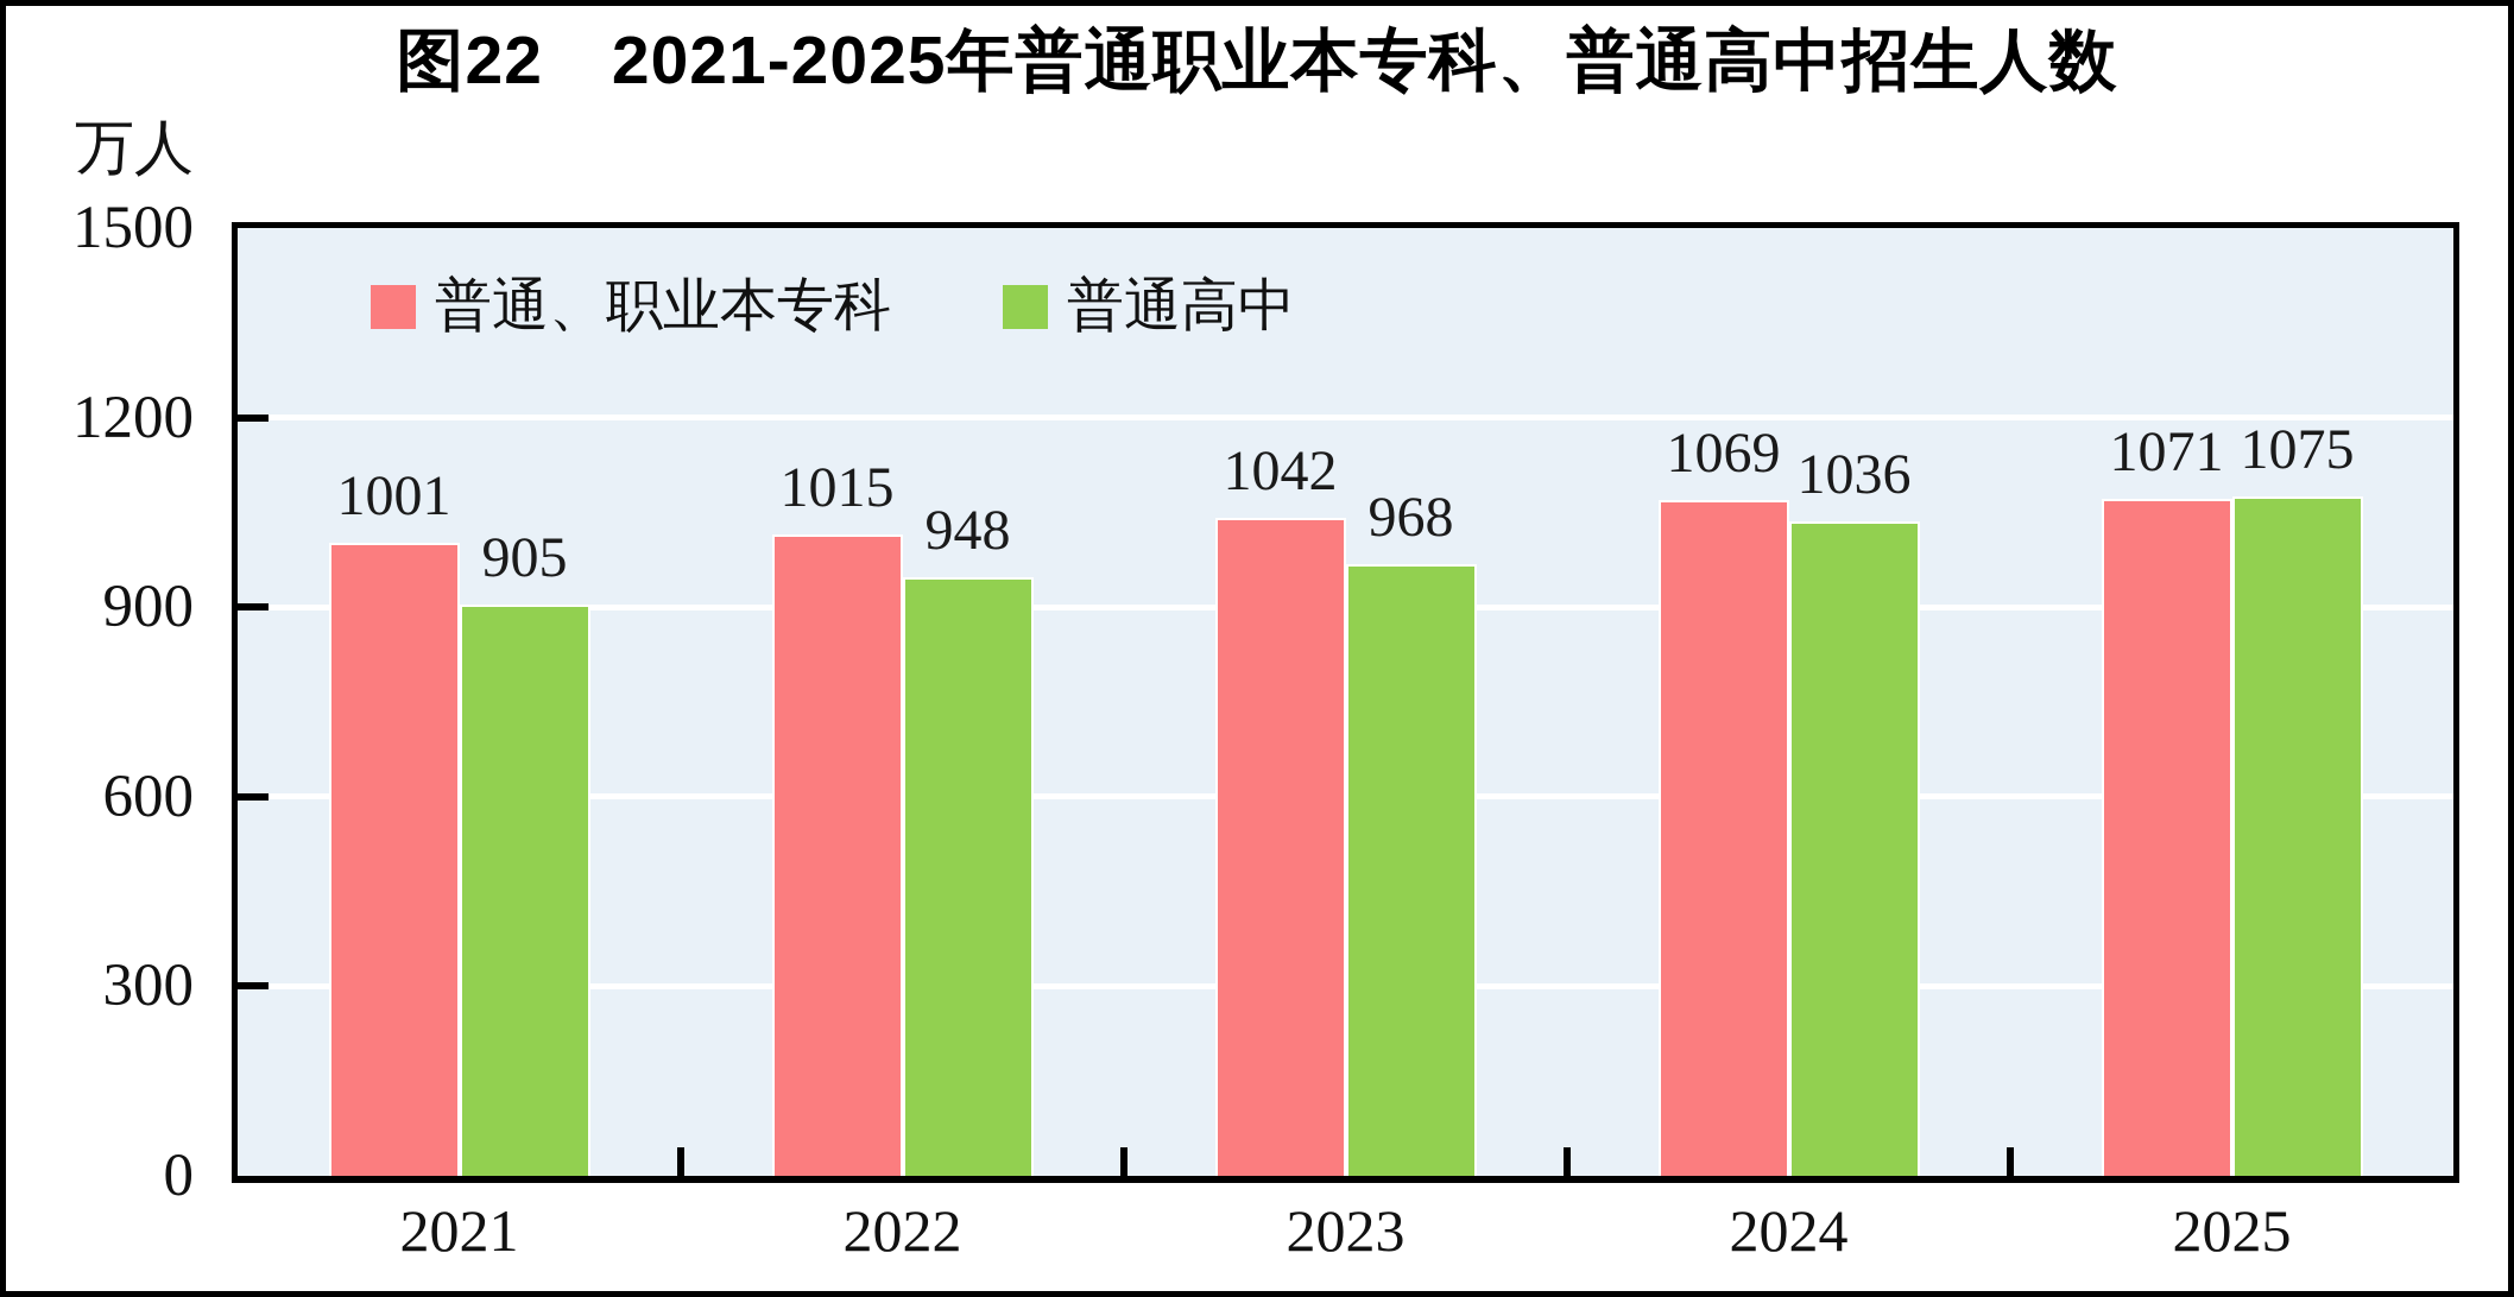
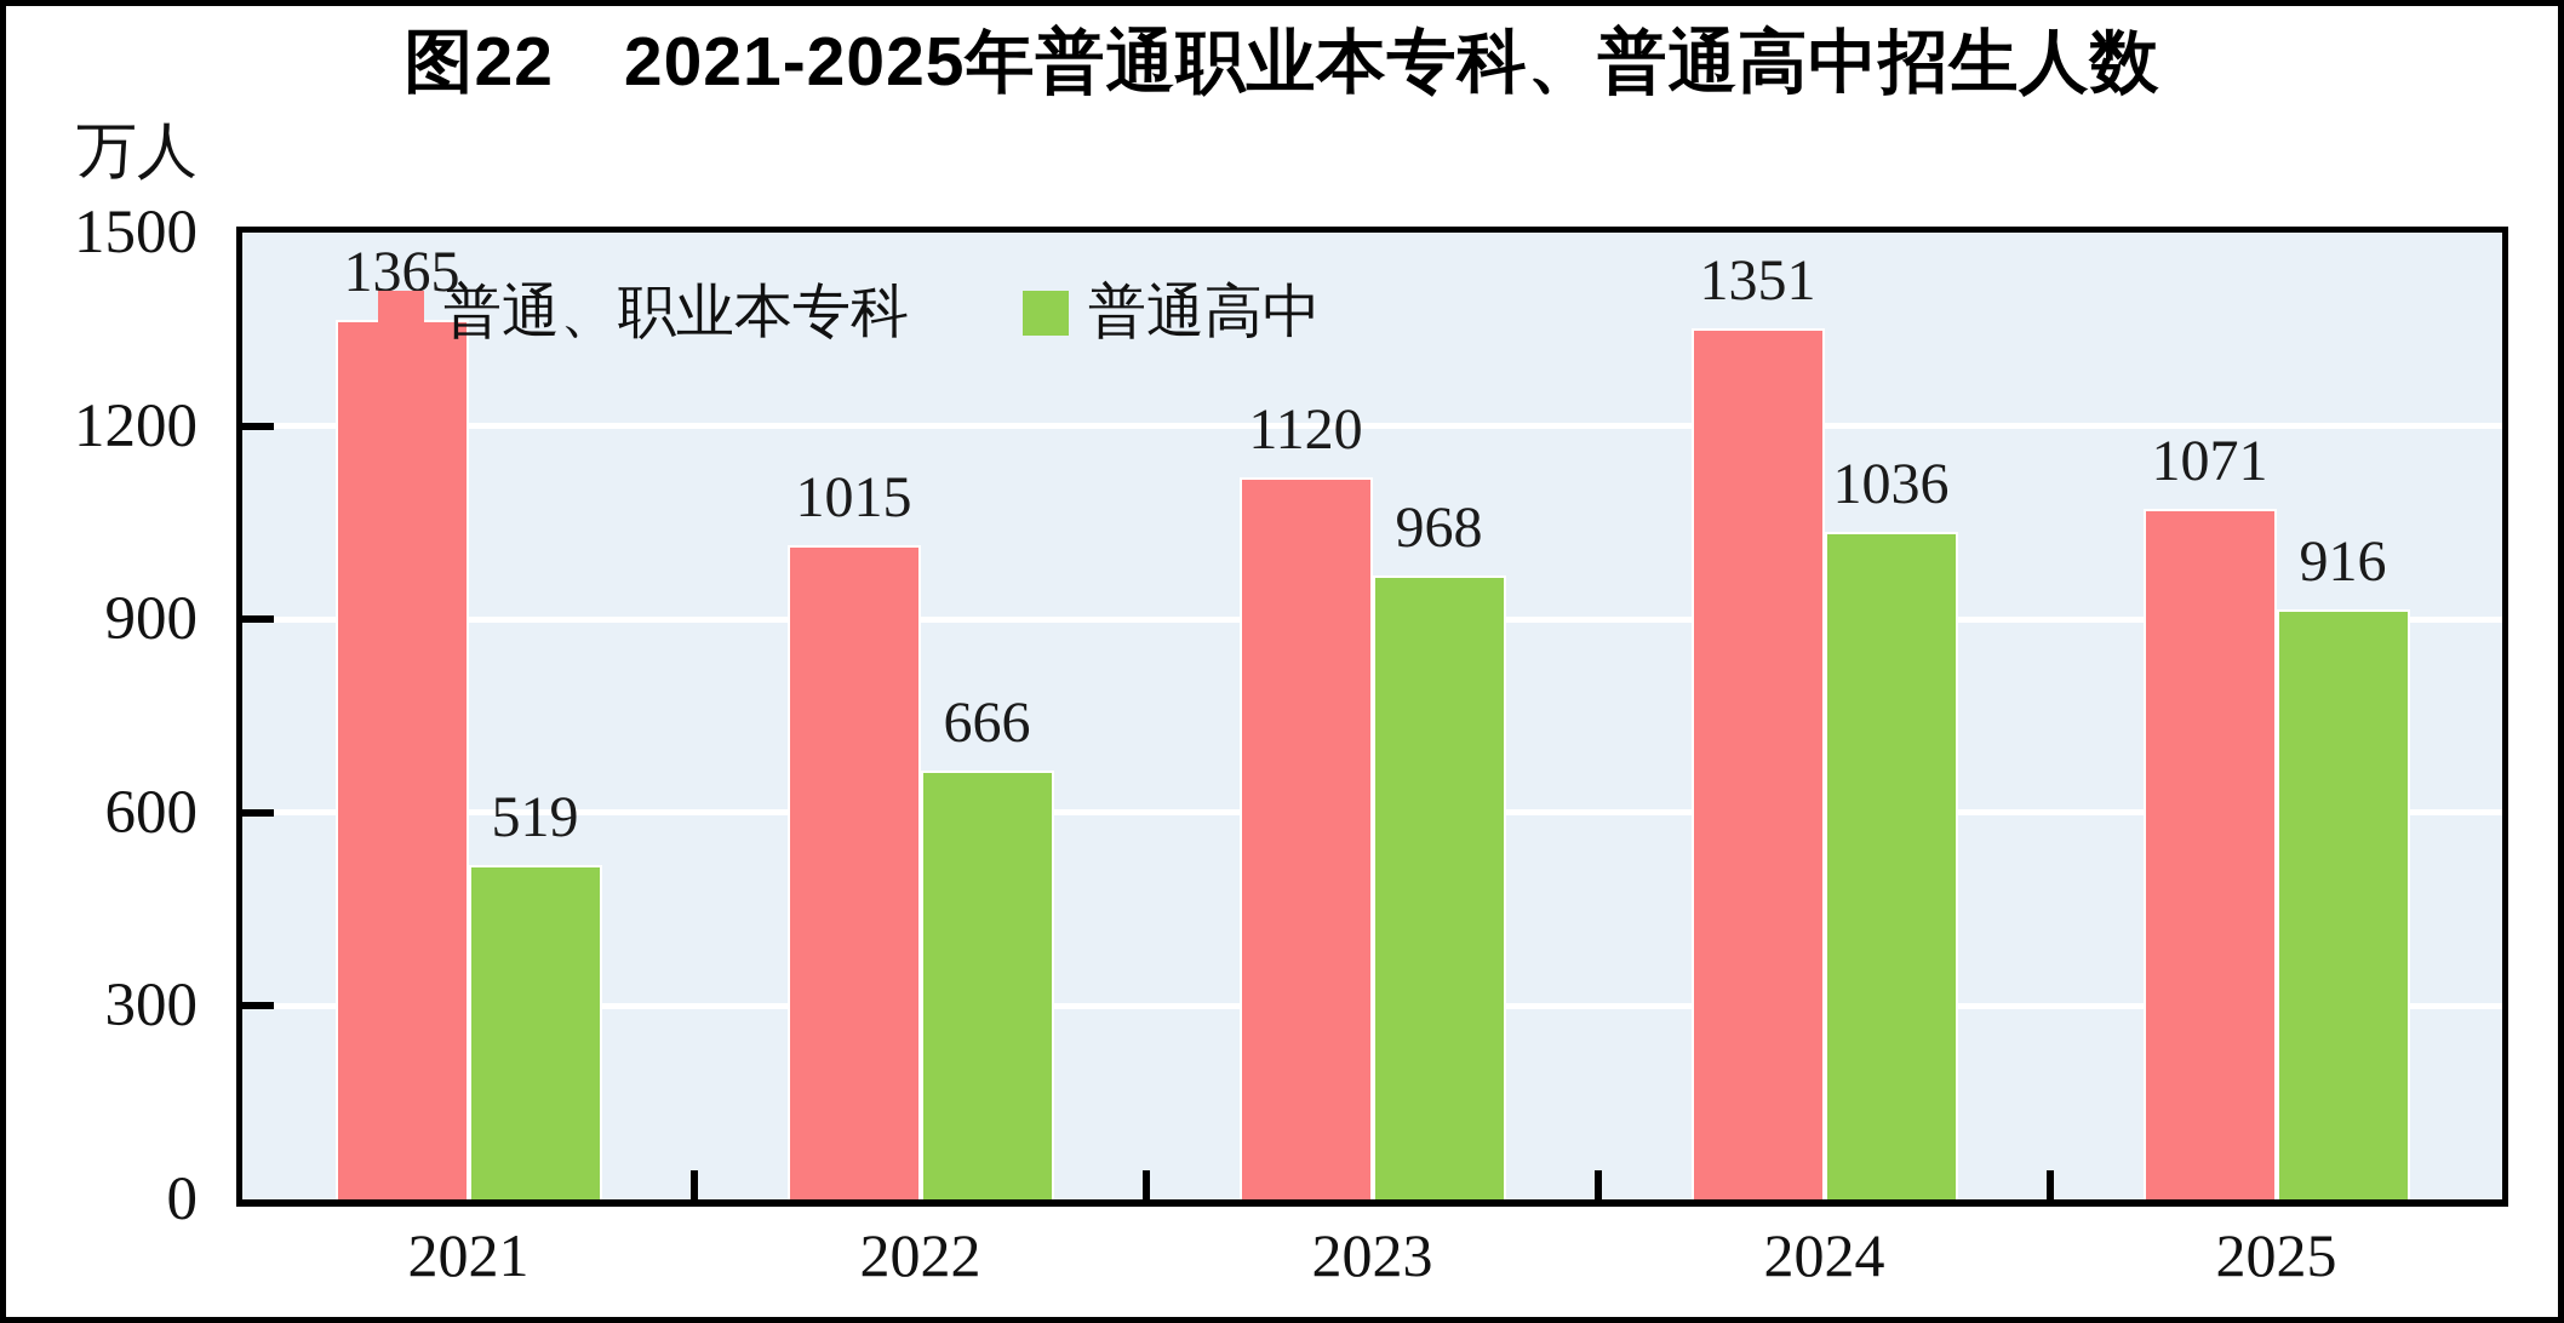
普通、职业本专科/2021: 1001 -> 1365
普通高中/2021: 905 -> 519
普通高中/2022: 948 -> 666
普通、职业本专科/2023: 1042 -> 1120
普通、职业本专科/2024: 1069 -> 1351
普通高中/2025: 1075 -> 916
